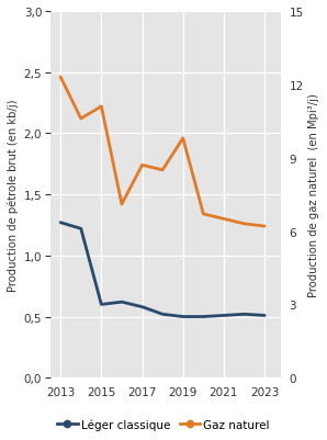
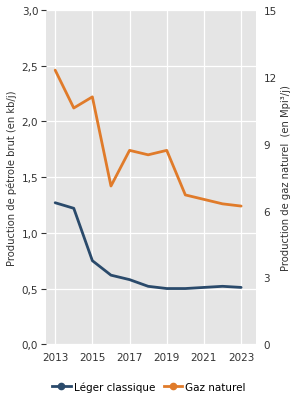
Léger classique/2015: 0,60 -> 0,75
Gaz naturel/2019: 9.8 -> 8.7
